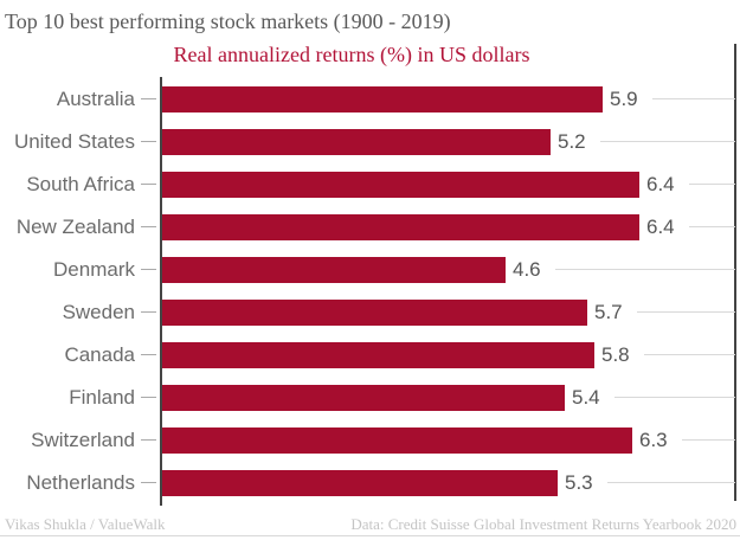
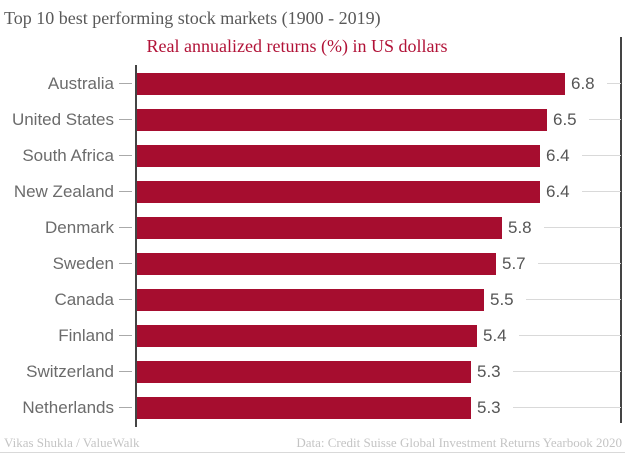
Australia: 5.9 -> 6.8
United States: 5.2 -> 6.5
Denmark: 4.6 -> 5.8
Canada: 5.8 -> 5.5
Switzerland: 6.3 -> 5.3
